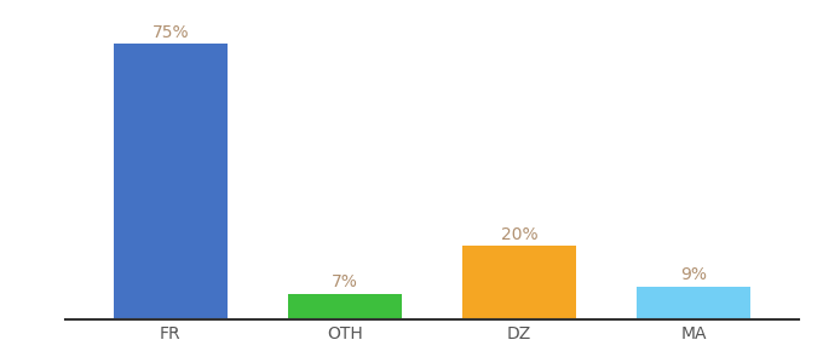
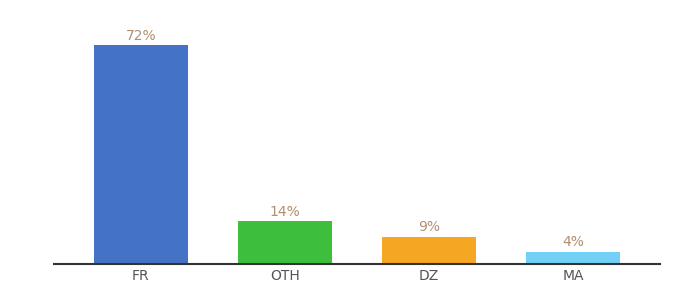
FR: 75% -> 72%
OTH: 7% -> 14%
DZ: 20% -> 9%
MA: 9% -> 4%
